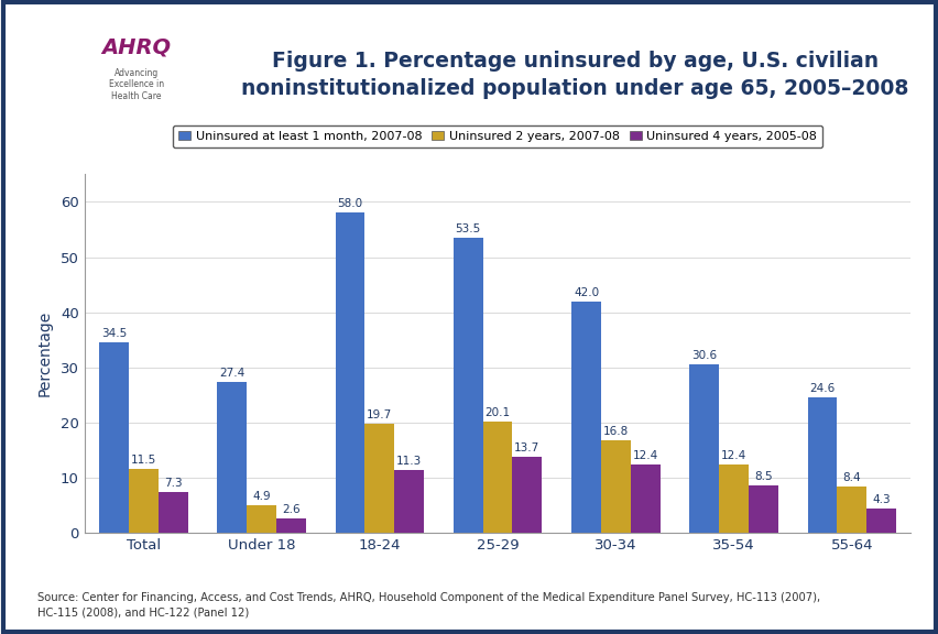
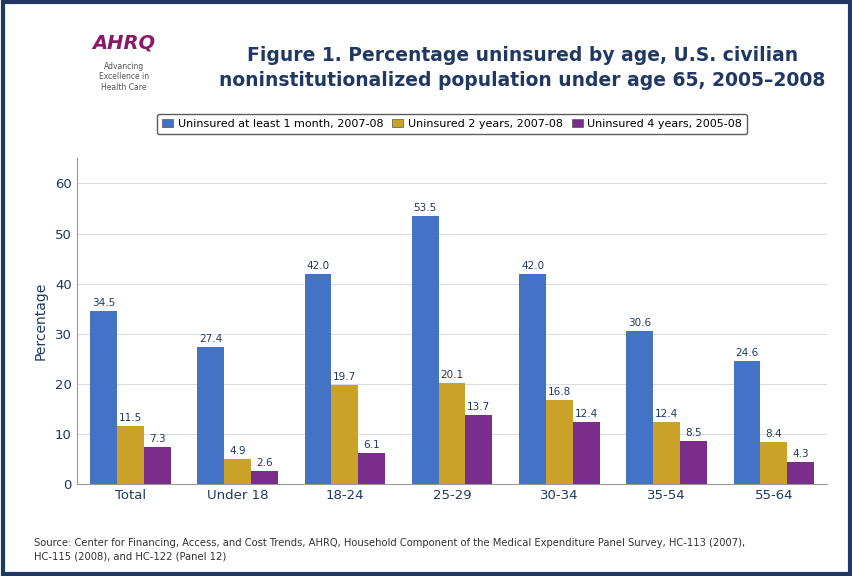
Uninsured at least 1 month, 2007-08/18-24: 58.0 -> 42.0
Uninsured 4 years, 2005-08/18-24: 11.3 -> 6.1
